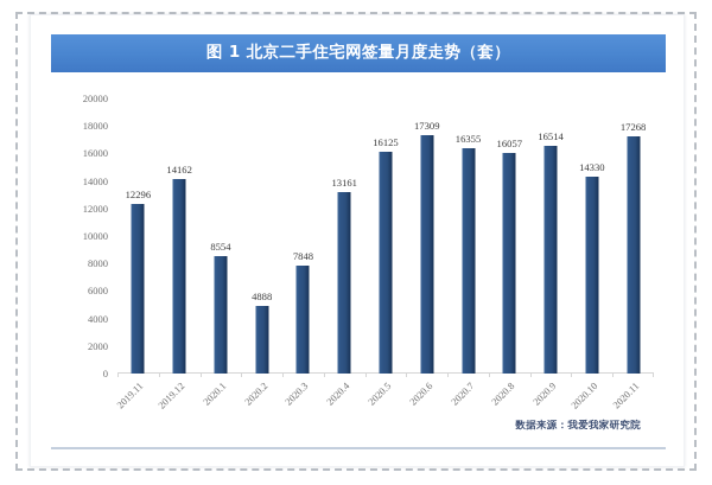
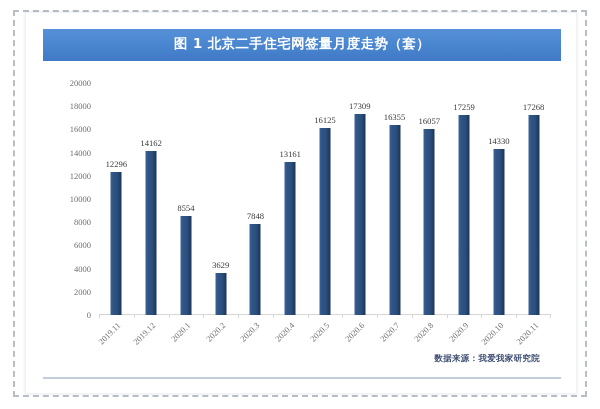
2020.2: 4888 -> 3629
2020.9: 16514 -> 17259
